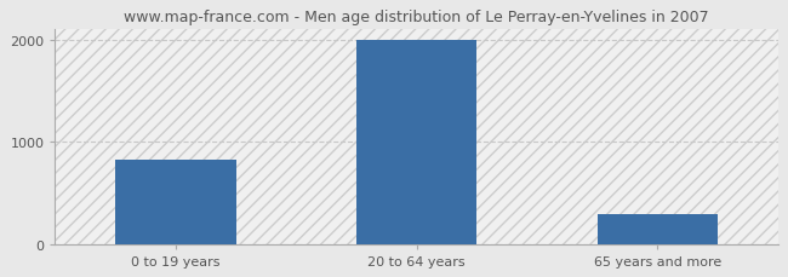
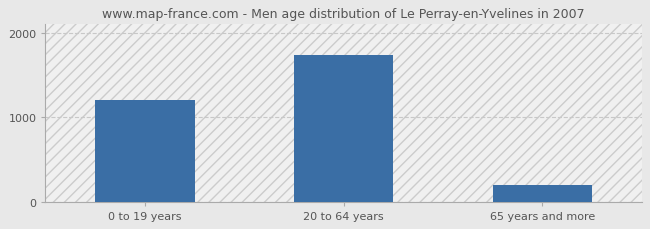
0 to 19 years: 820 -> 1200
20 to 64 years: 2000 -> 1740
65 years and more: 300 -> 200
